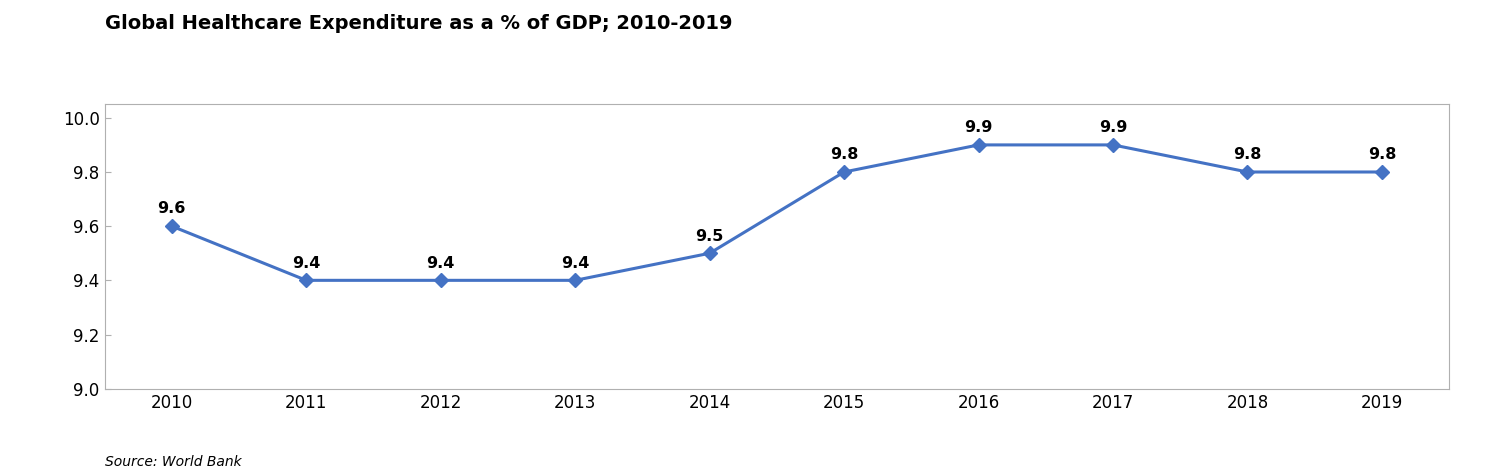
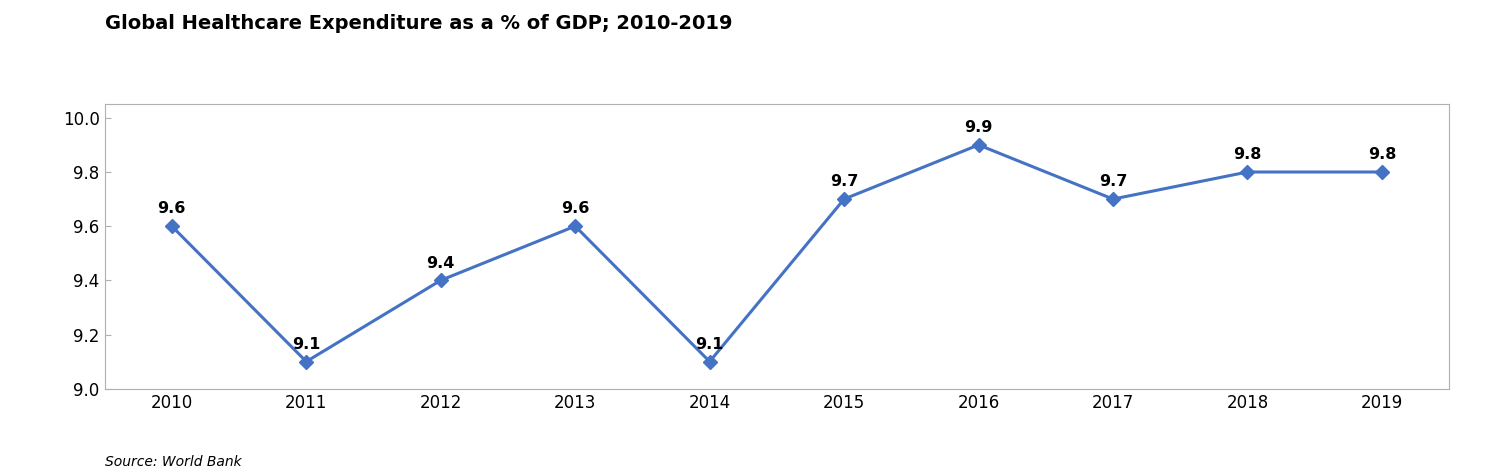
2011: 9.4 -> 9.1
2013: 9.4 -> 9.6
2014: 9.5 -> 9.1
2015: 9.8 -> 9.7
2017: 9.9 -> 9.7
